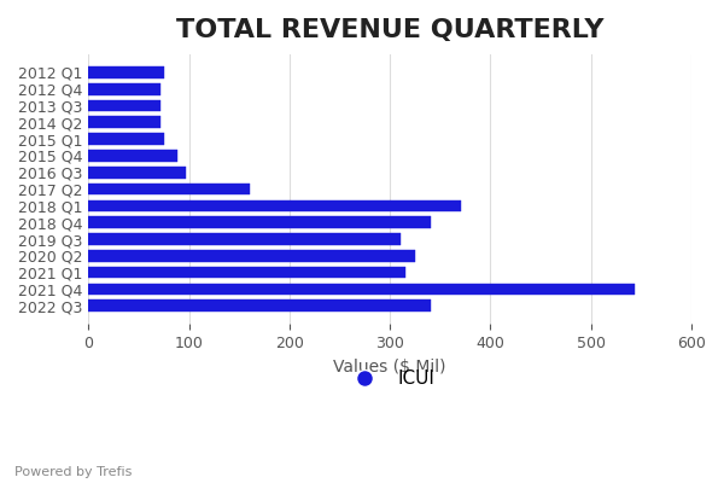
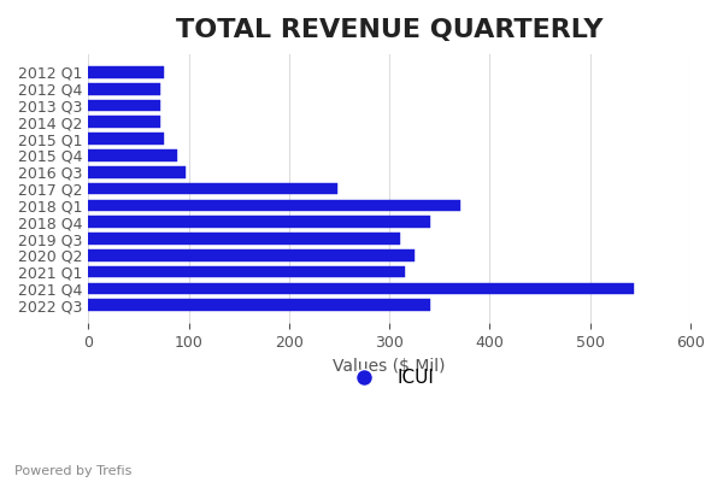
2017 Q2: 160 -> 248
